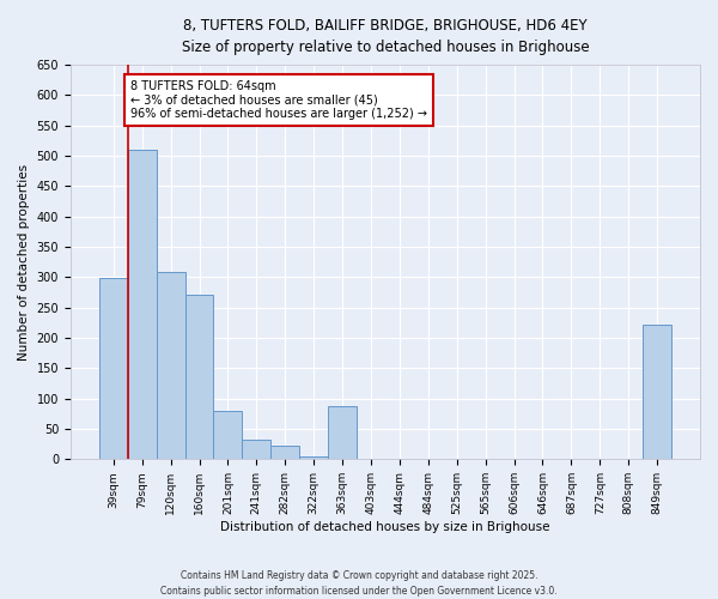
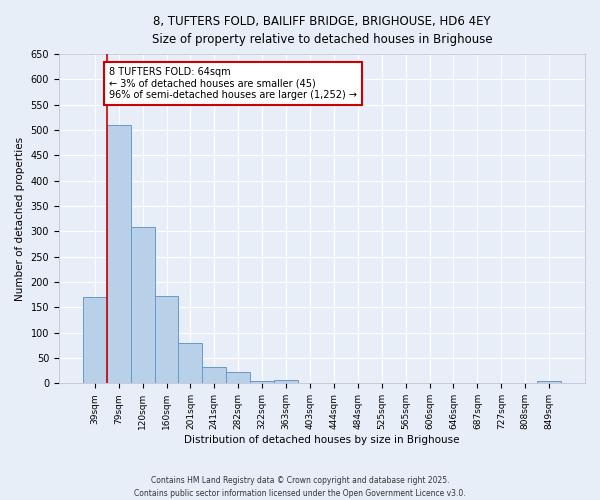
39sqm: 298 -> 170
160sqm: 272 -> 172
363sqm: 88 -> 6
849sqm: 222 -> 5
